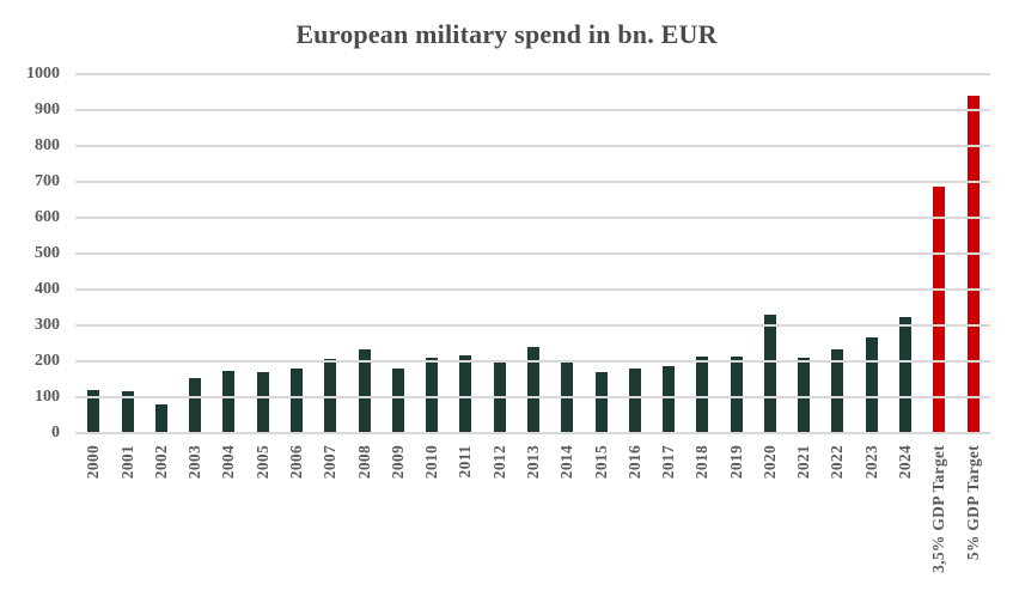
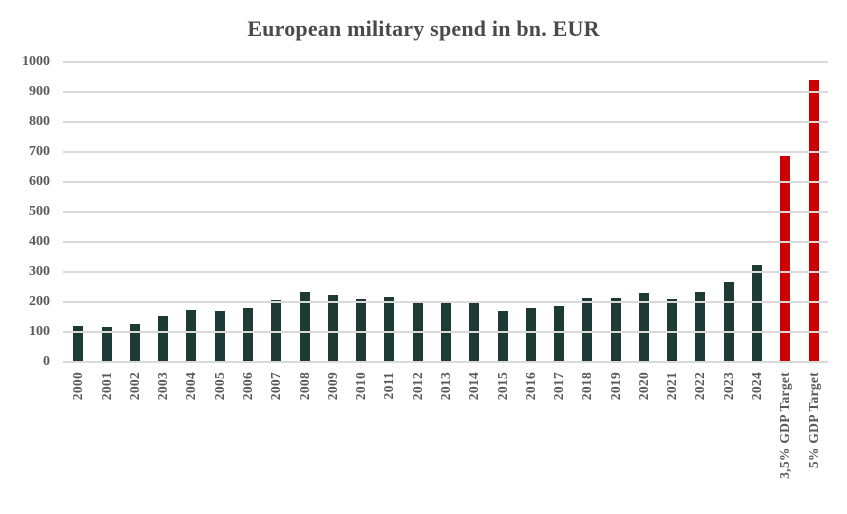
2002: 80 -> 130
2009: 180 -> 220
2013: 240 -> 200
2020: 330 -> 230
